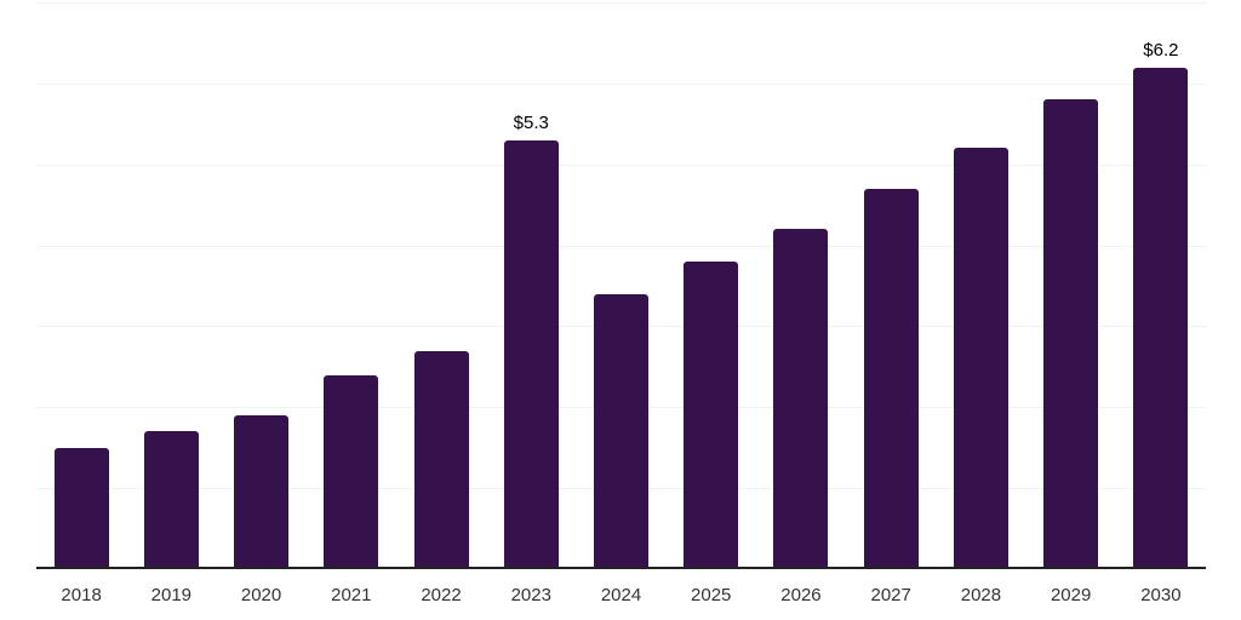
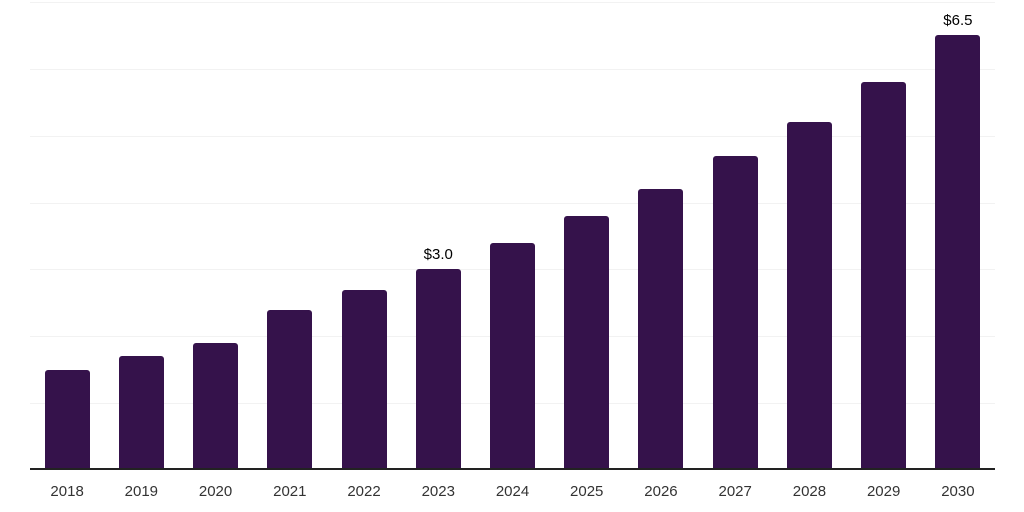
2023: $5.3 -> $3.0
2030: $6.2 -> $6.5
